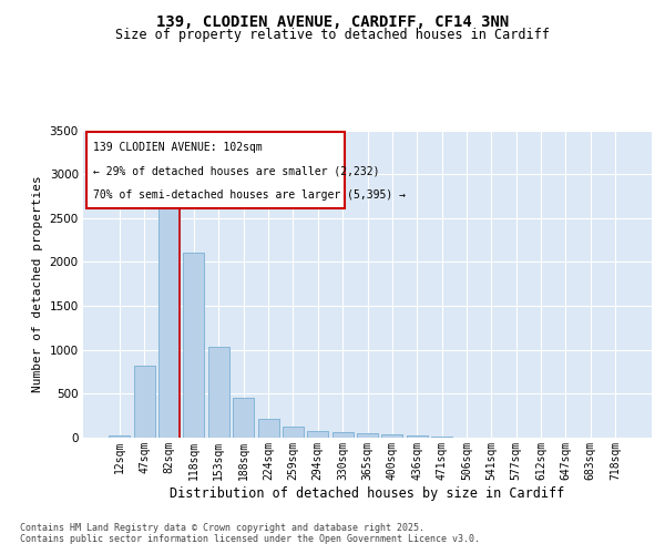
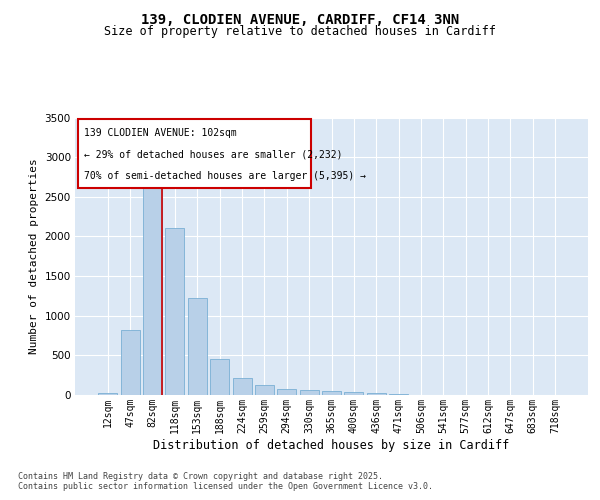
153sqm: 1040 -> 1220
